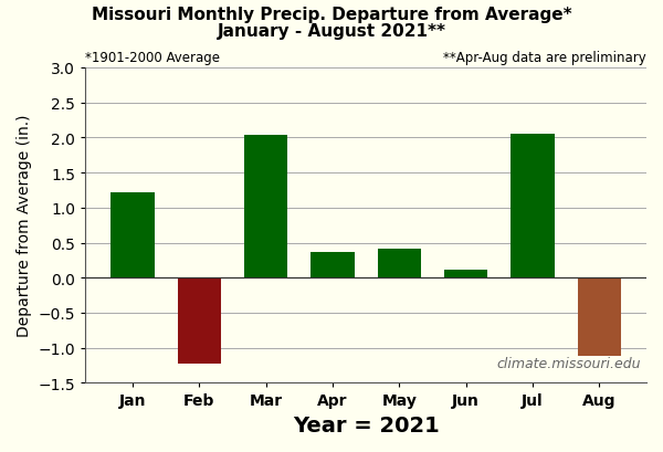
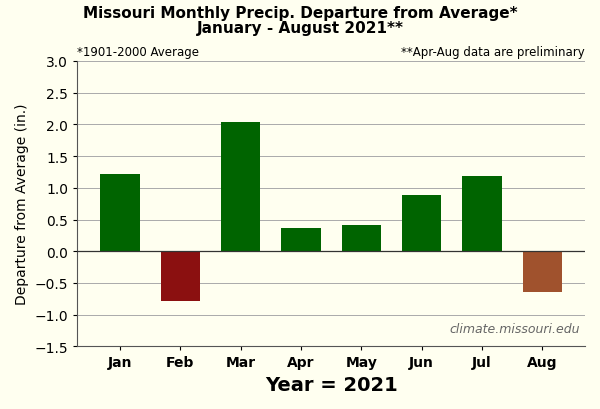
Feb: -1.22 -> -0.78
Jun: 0.12 -> 0.88
Jul: 2.06 -> 1.18
Aug: -1.12 -> -0.65
